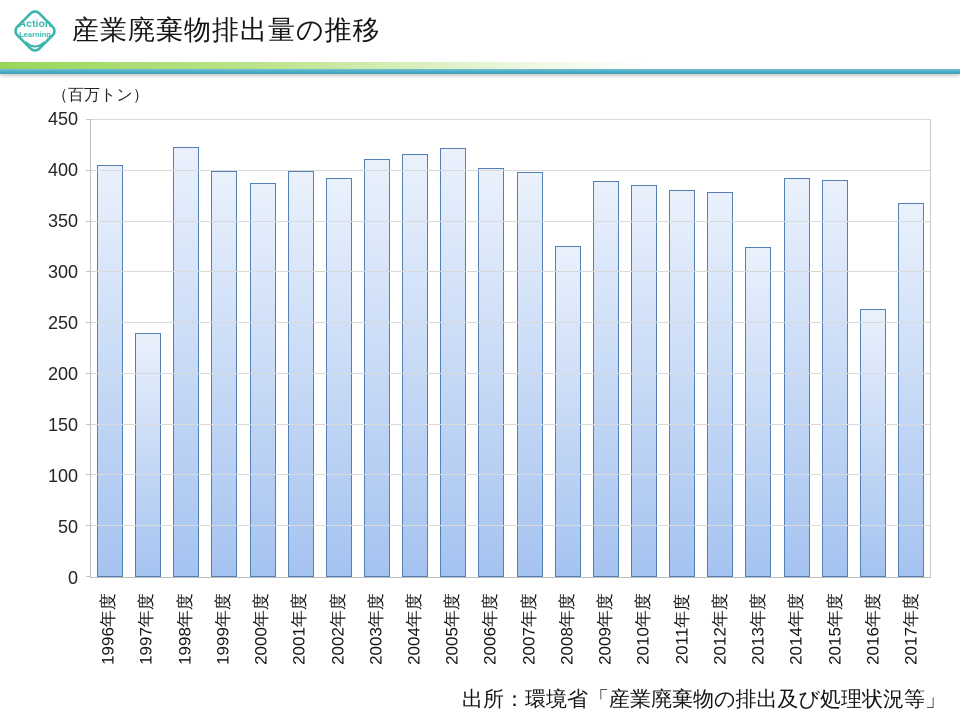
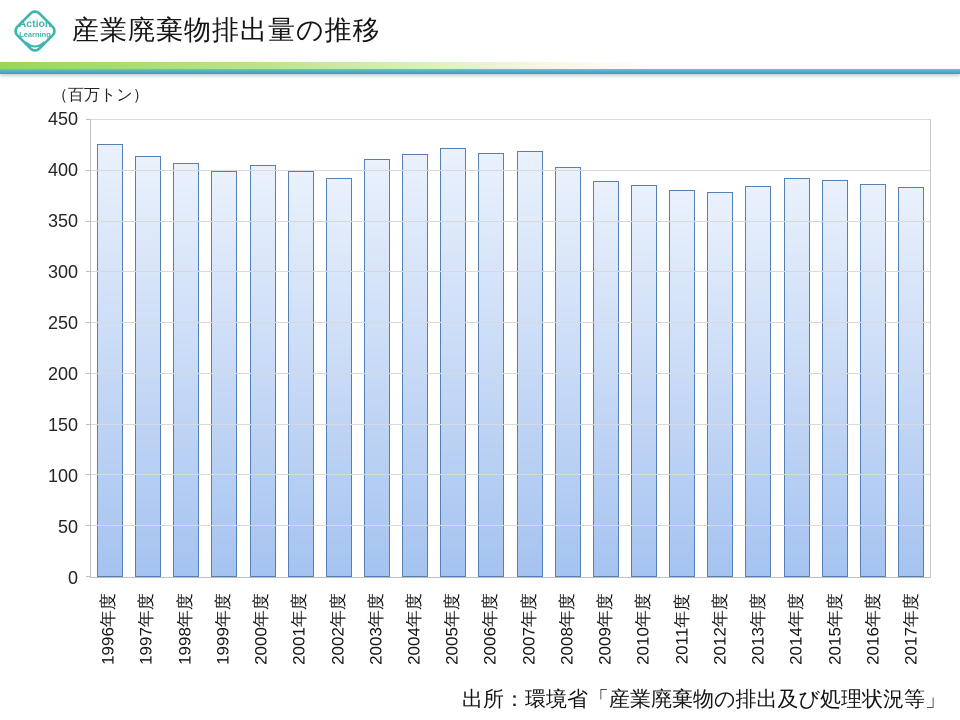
1996年度: 406 -> 426
1997年度: 240 -> 415
1998年度: 423 -> 408
2000年度: 388 -> 406
2006年度: 403 -> 418
2007年度: 399 -> 419
2008年度: 326 -> 404
2013年度: 325 -> 385
2016年度: 264 -> 387
2017年度: 368 -> 384
